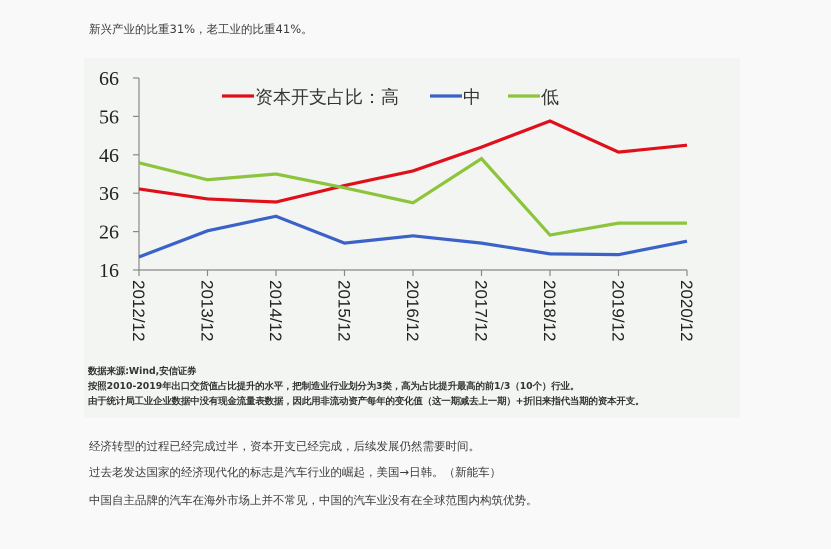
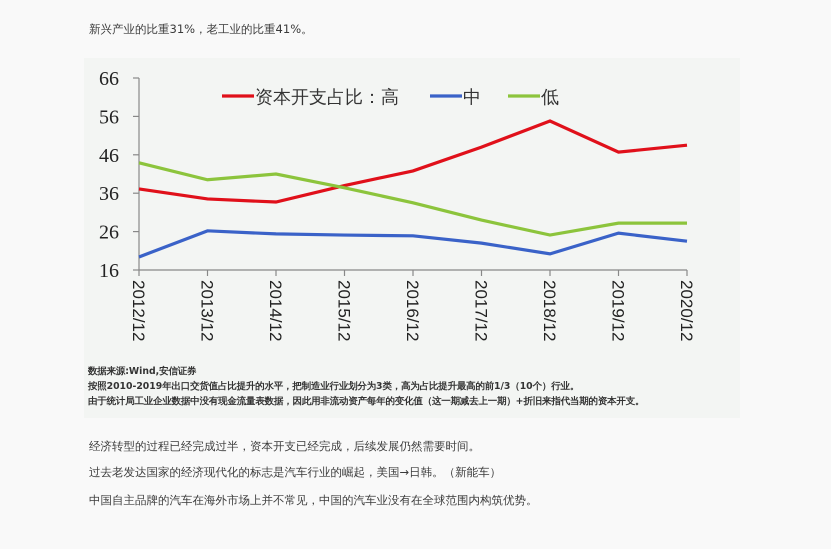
中/2014/12: 30 -> 25
中/2015/12: 23 -> 25
低/2017/12: 45 -> 29
中/2019/12: 20 -> 26
